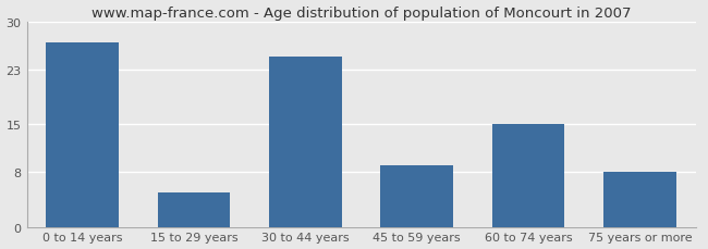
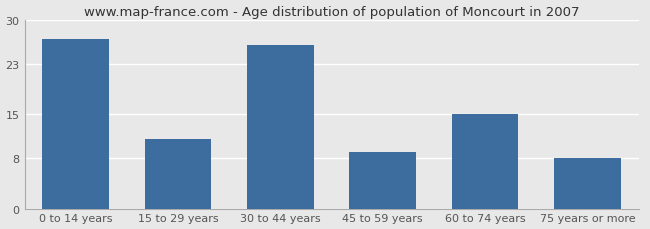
15 to 29 years: 5 -> 11
30 to 44 years: 25 -> 26
